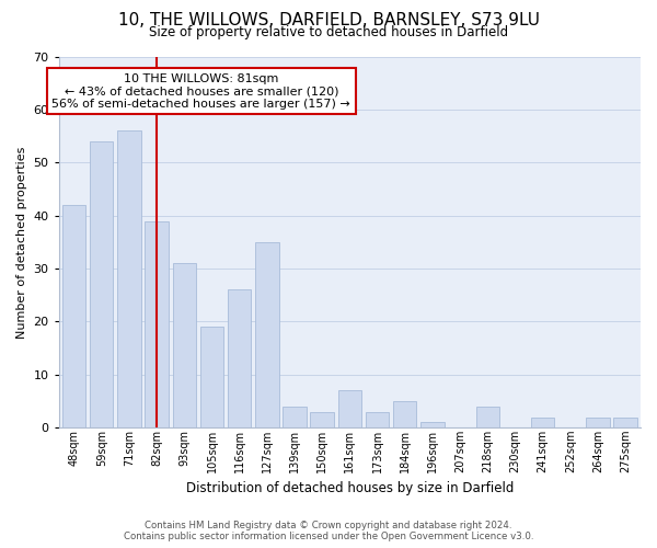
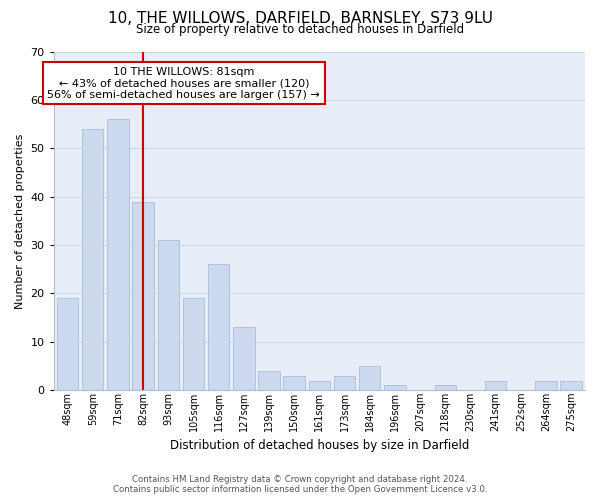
48sqm: 42 -> 19
127sqm: 35 -> 13
161sqm: 7 -> 2
218sqm: 4 -> 1
